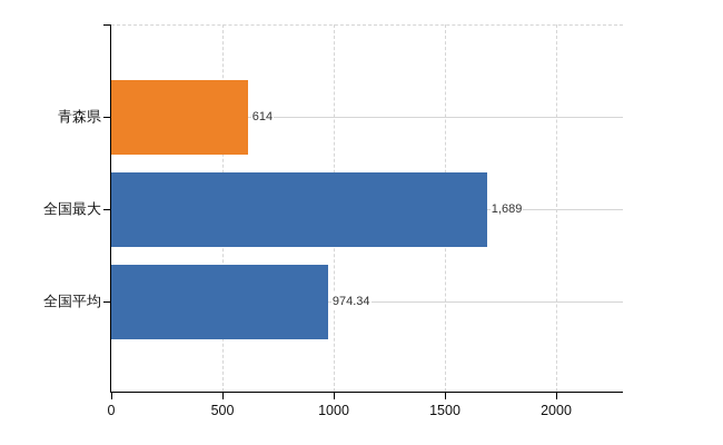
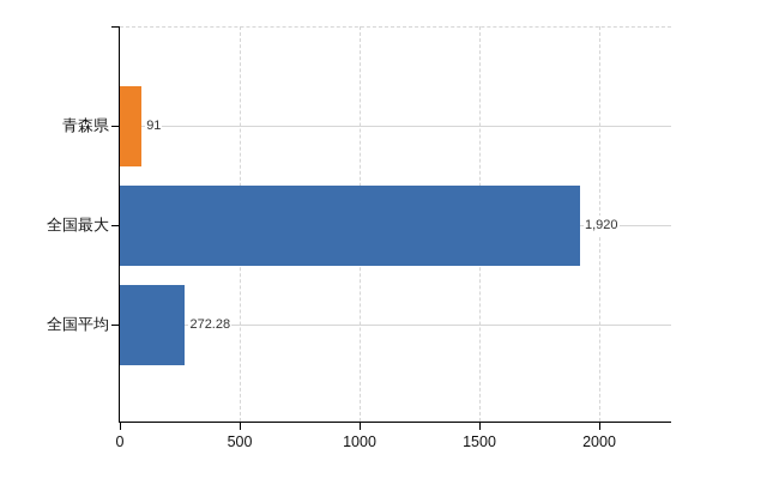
青森県: 614 -> 91
全国最大: 1,689 -> 1,920
全国平均: 974.34 -> 272.28
